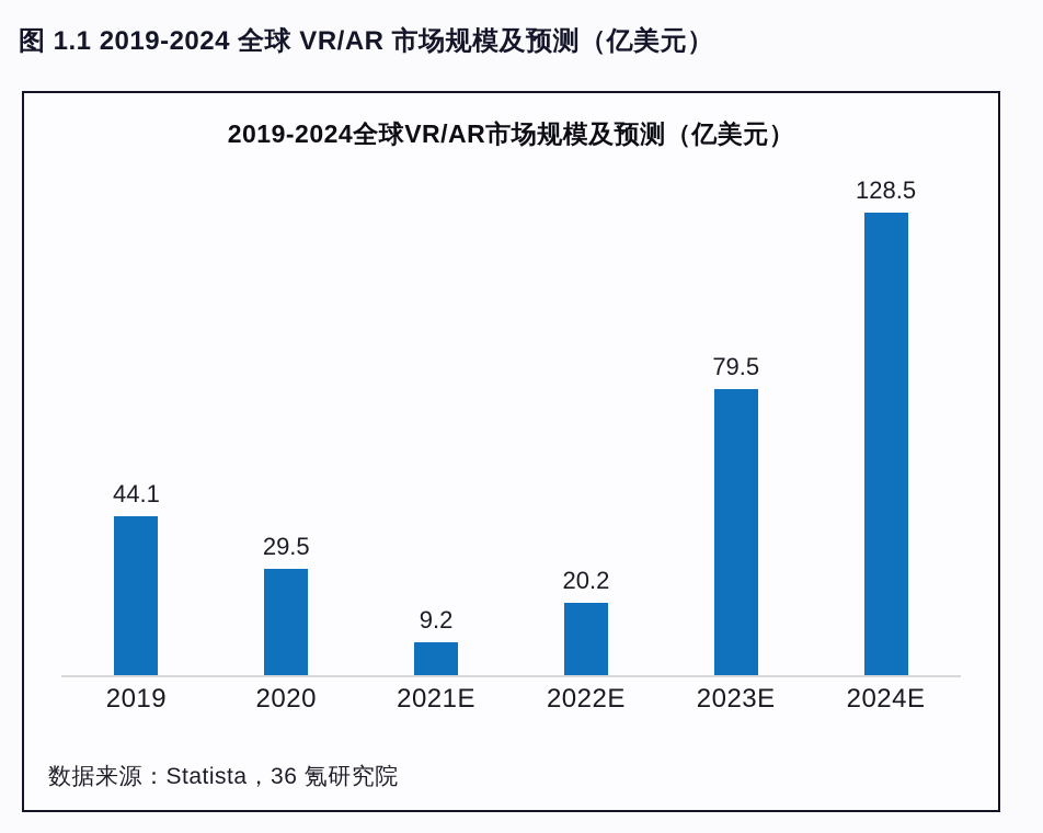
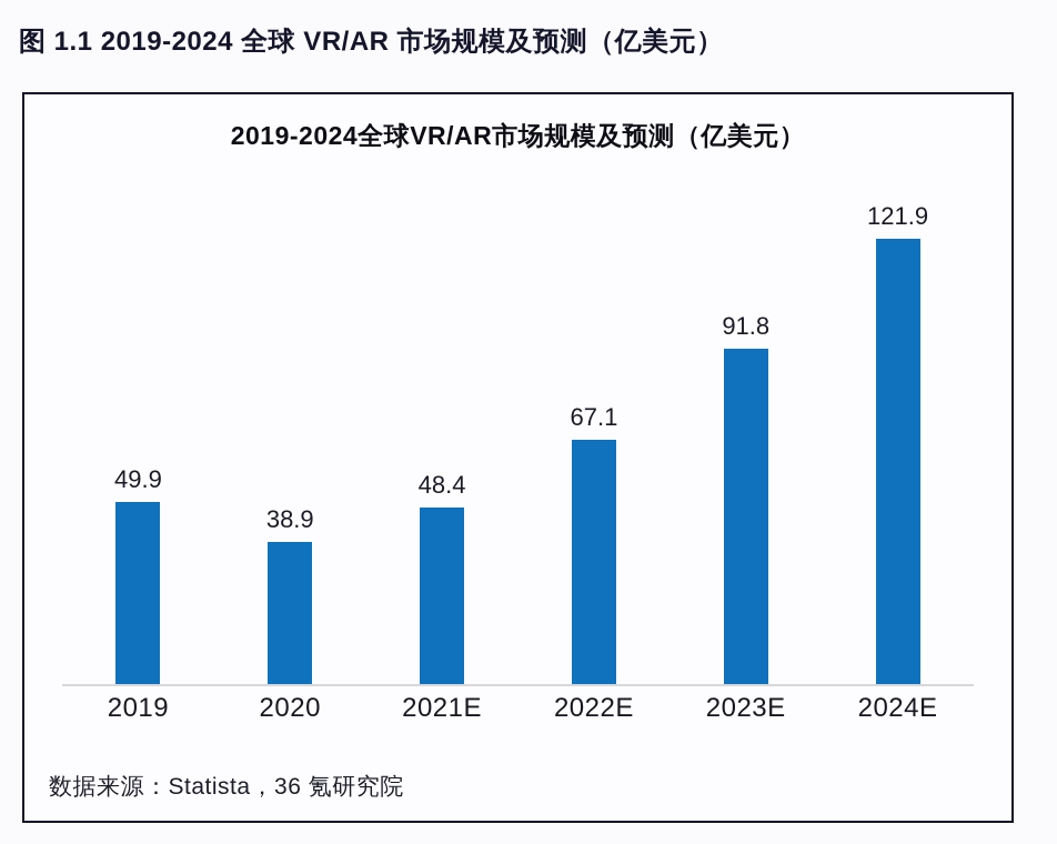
2019: 44.1 -> 49.9
2020: 29.5 -> 38.9
2021E: 9.2 -> 48.4
2022E: 20.2 -> 67.1
2023E: 79.5 -> 91.8
2024E: 128.5 -> 121.9
